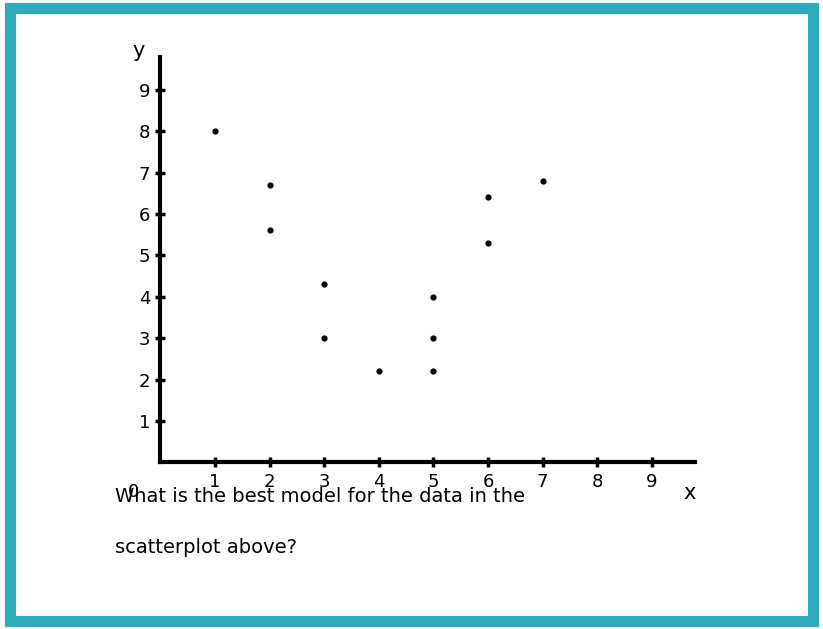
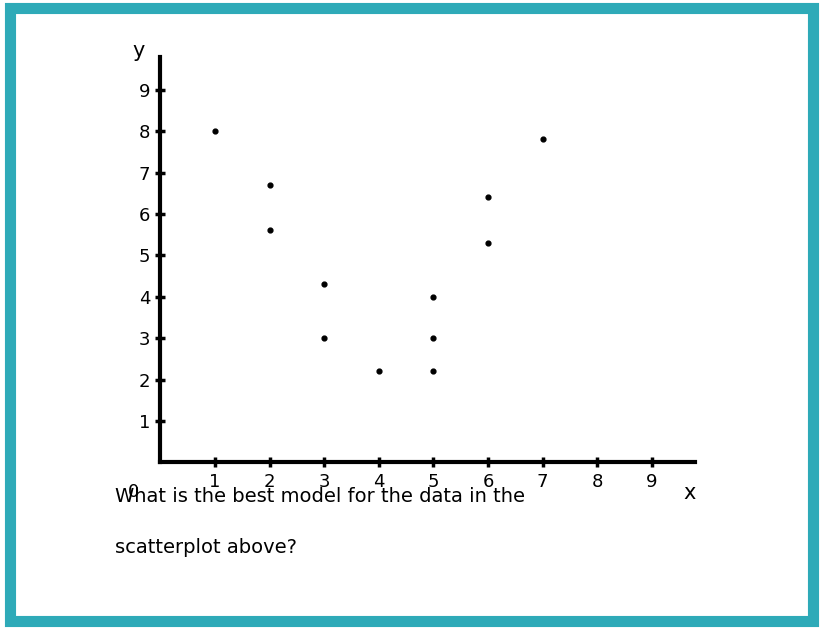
7: 6.8 -> 7.8
